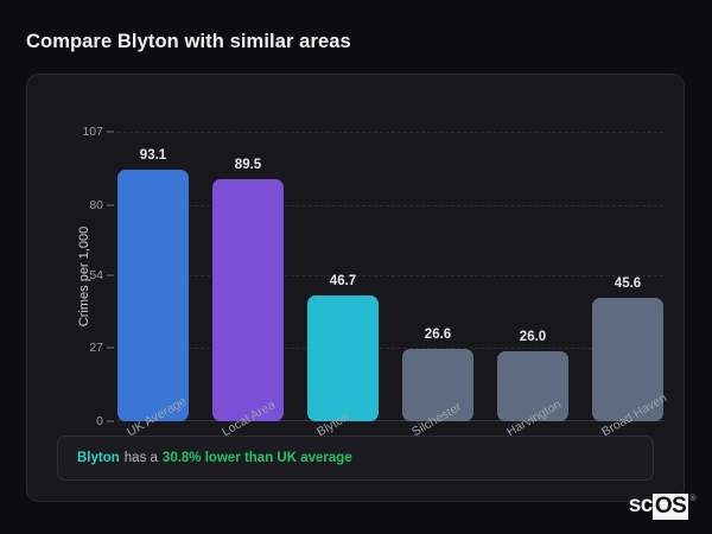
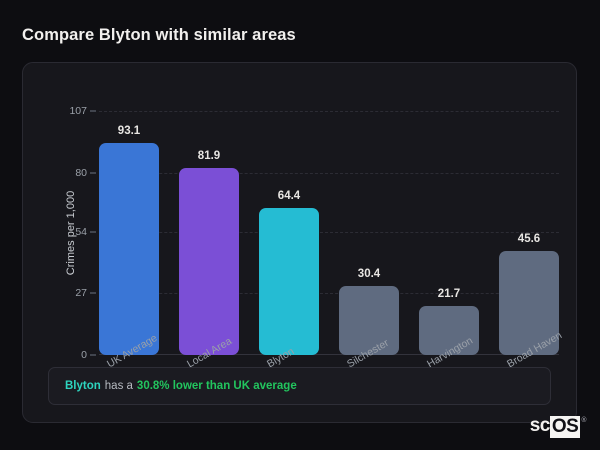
Local Area: 89.5 -> 81.9
Blyton: 46.7 -> 64.4
Silchester: 26.6 -> 30.4
Harvington: 26.0 -> 21.7
